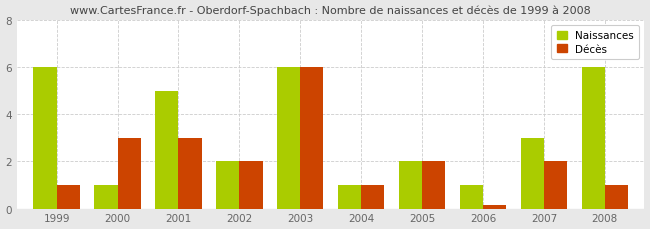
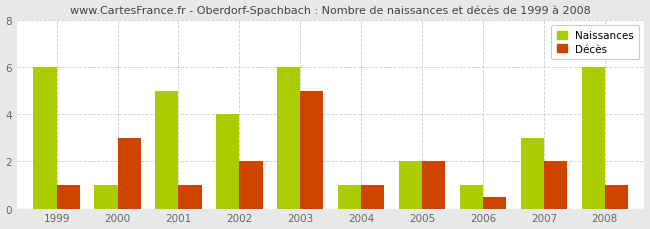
Décès/2001: 3.00 -> 1.00
Naissances/2002: 2 -> 4
Décès/2003: 6.00 -> 5.00
Décès/2006: 0.15 -> 0.50
